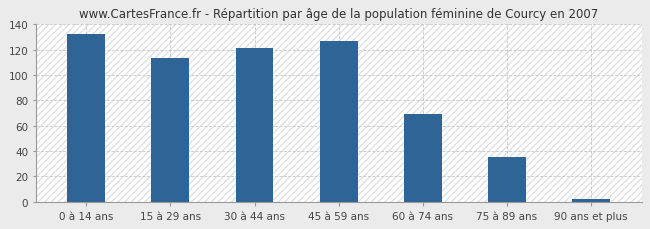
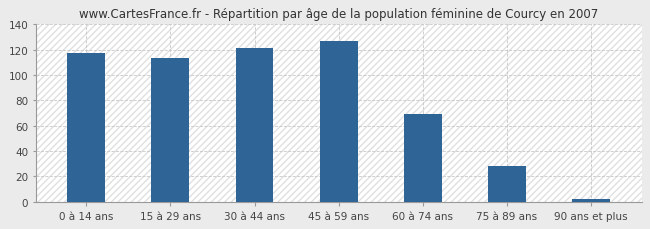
0 à 14 ans: 132 -> 117
75 à 89 ans: 35 -> 28
